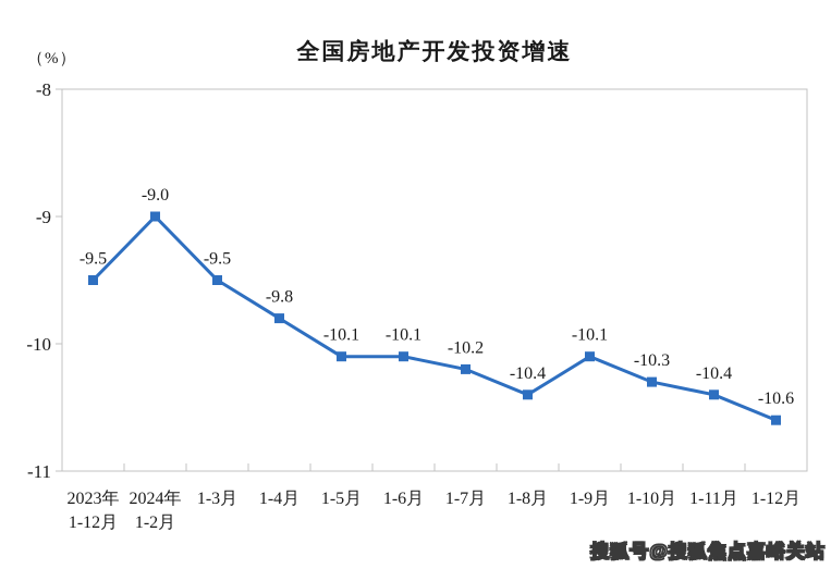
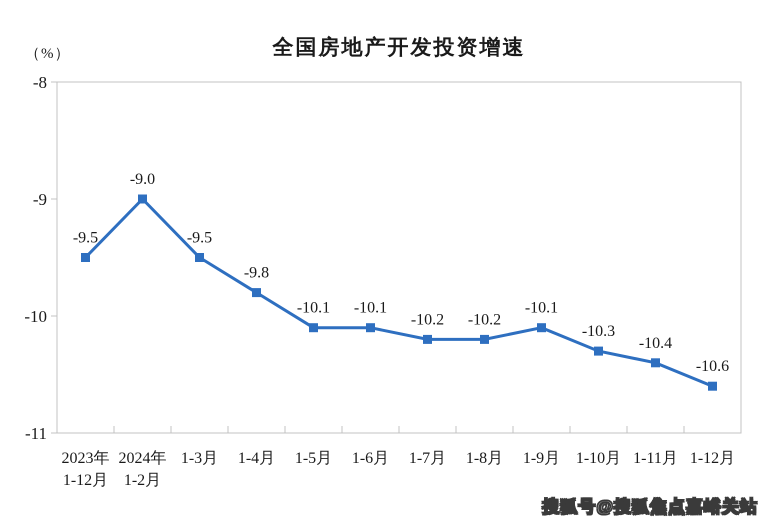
1-8月: -10.4 -> -10.2
